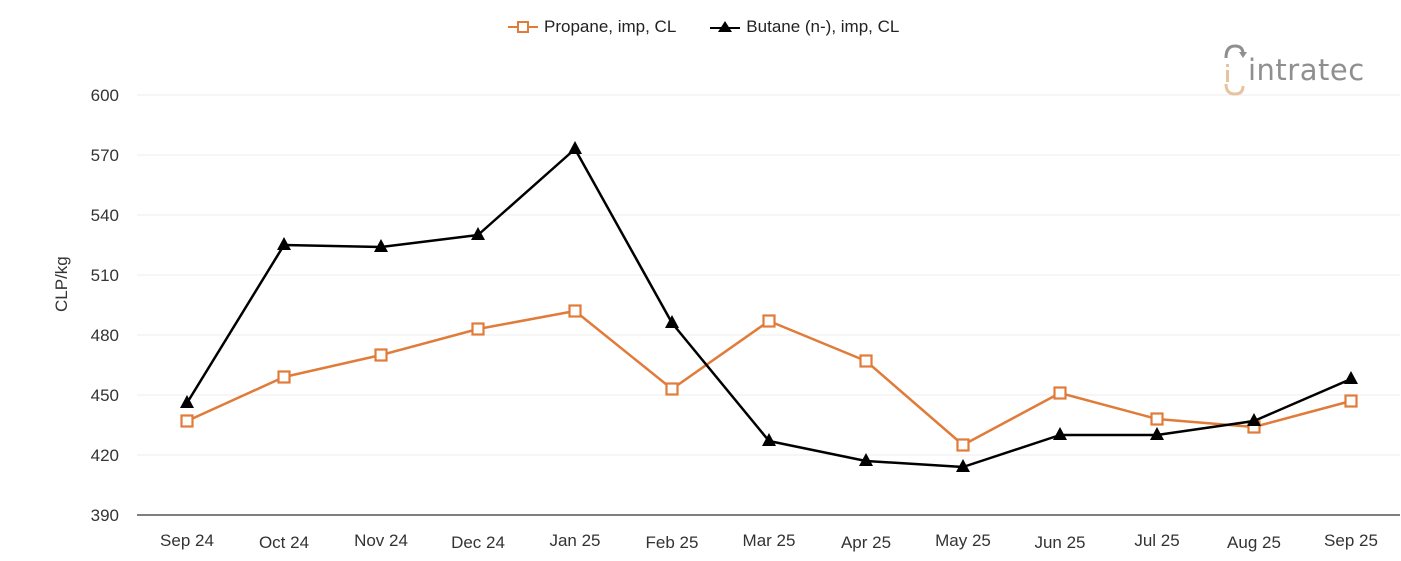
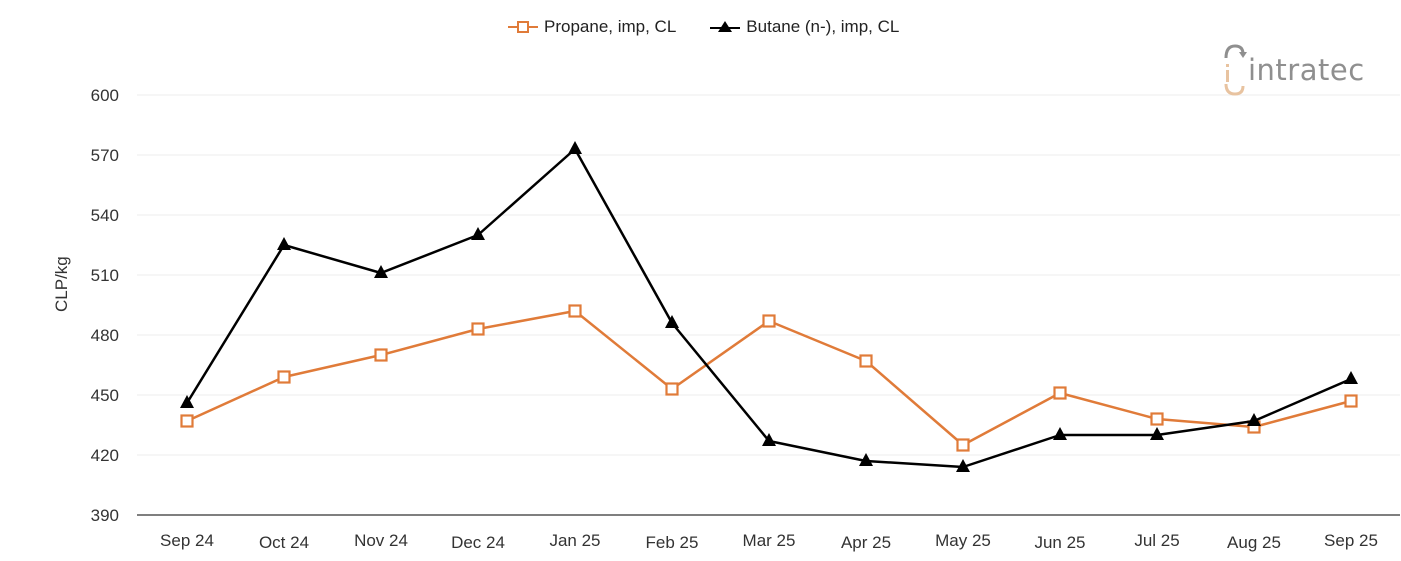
Butane (n-), imp, CL/Nov 24: 524 -> 511
